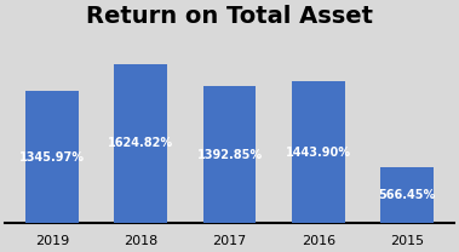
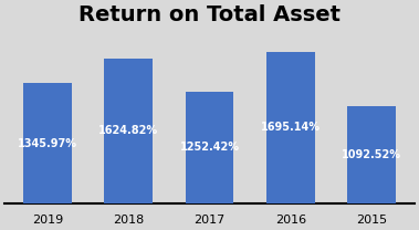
2017: 1392.85% -> 1252.42%
2016: 1443.90% -> 1695.14%
2015: 566.45% -> 1092.52%
